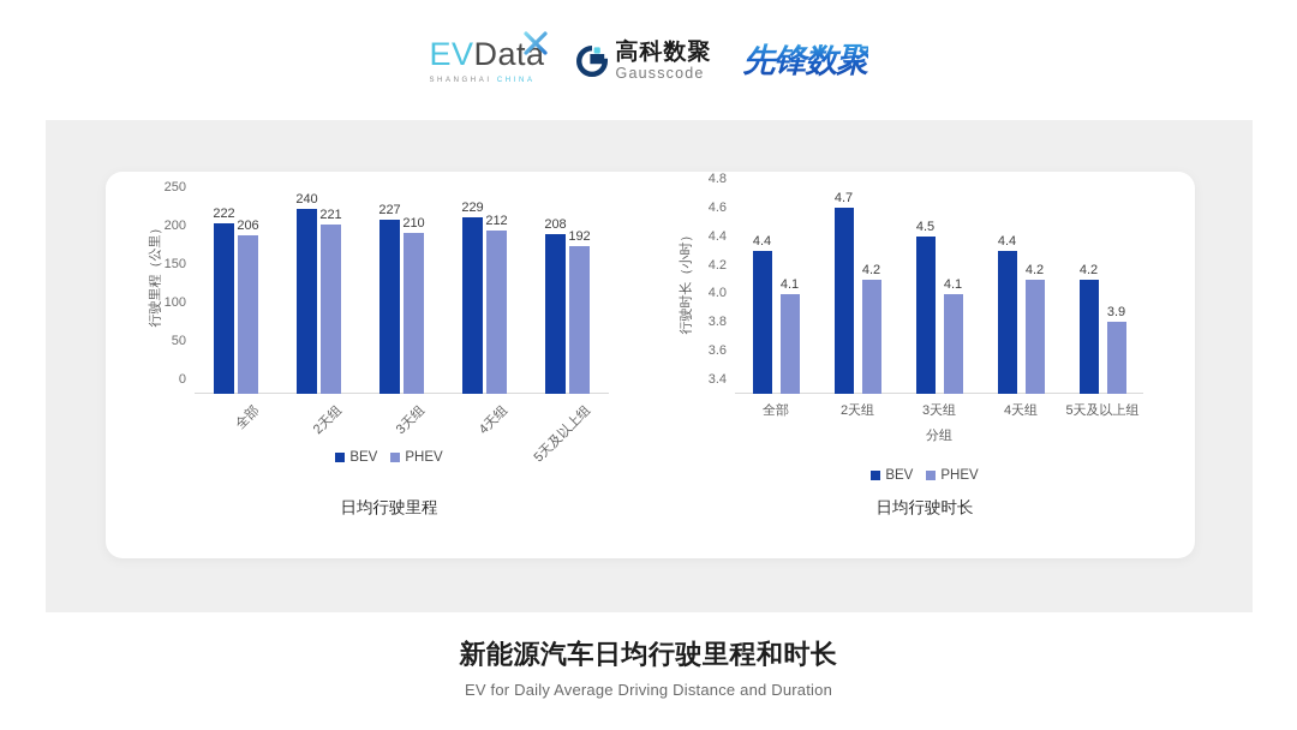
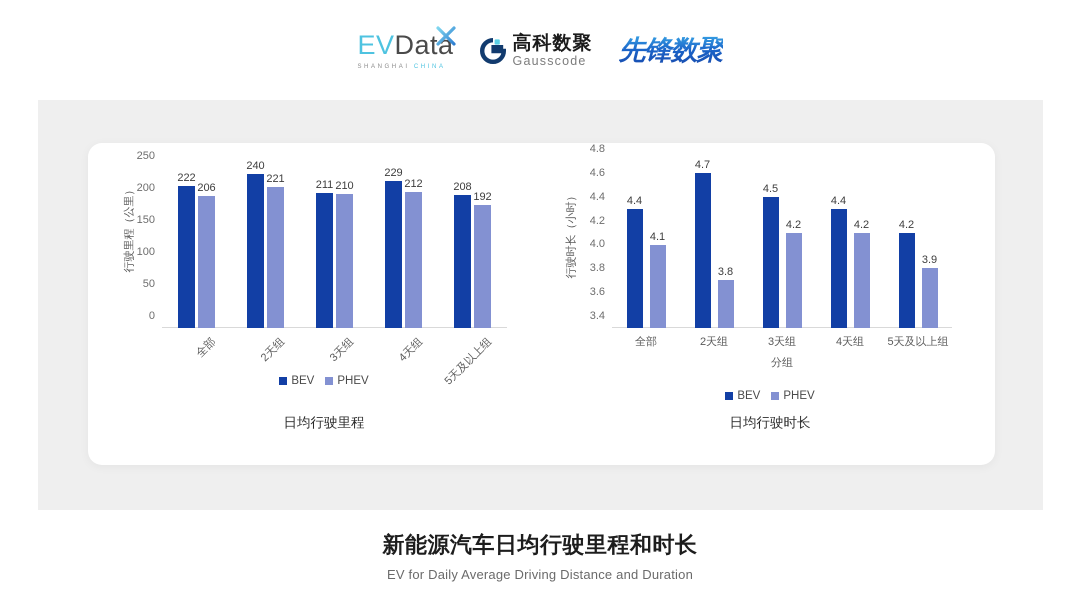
日均行驶里程/BEV/3天组: 227 -> 211
日均行驶时长/PHEV/2天组: 4.2 -> 3.8
日均行驶时长/PHEV/3天组: 4.1 -> 4.2
